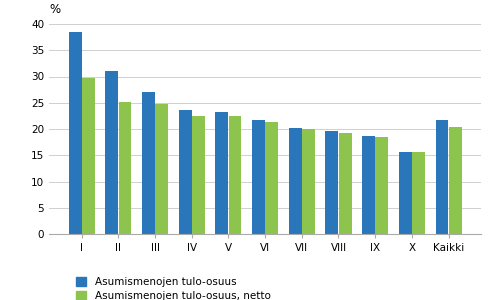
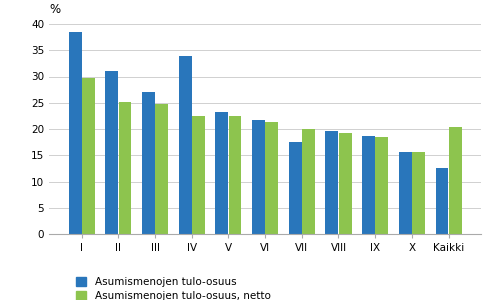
Asumismenojen tulo-osuus/IV: 23.7 -> 34.0
Asumismenojen tulo-osuus/VII: 20.1 -> 17.6
Asumismenojen tulo-osuus/Kaikki: 21.7 -> 12.6
